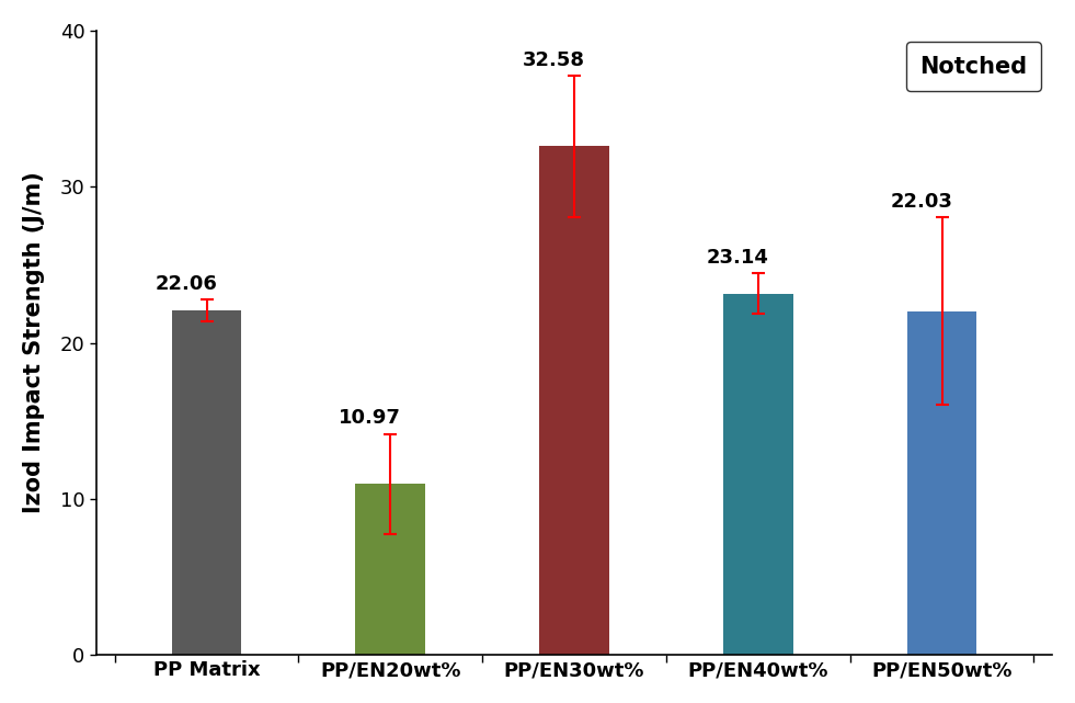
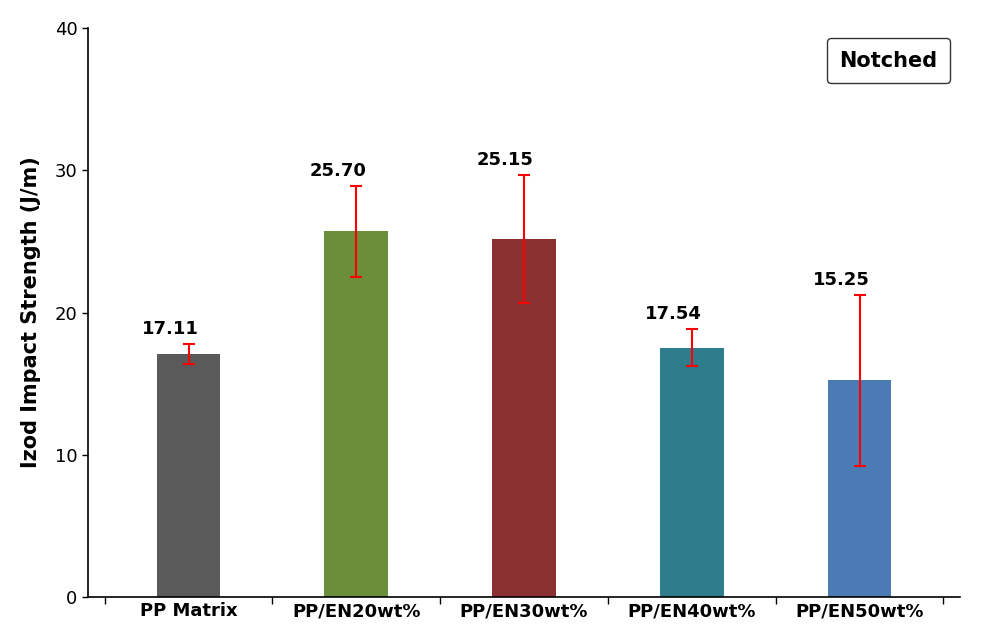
PP Matrix: 22.06 -> 17.11
PP/EN20wt%: 10.97 -> 25.70
PP/EN30wt%: 32.58 -> 25.15
PP/EN40wt%: 23.14 -> 17.54
PP/EN50wt%: 22.03 -> 15.25
